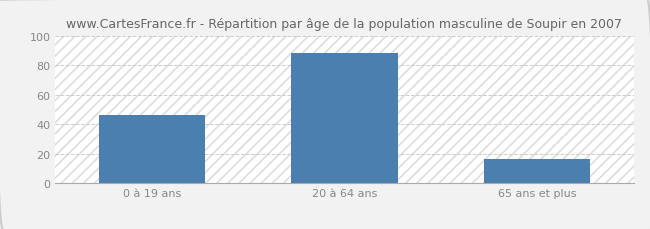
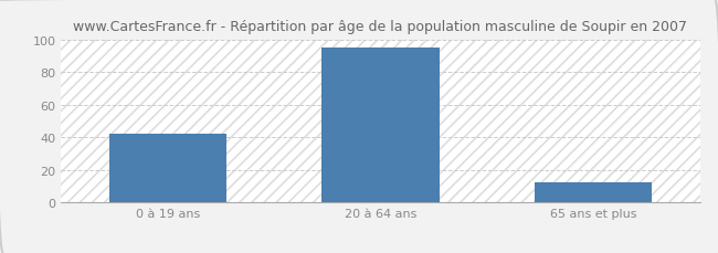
0 à 19 ans: 46 -> 42
20 à 64 ans: 88 -> 95
65 ans et plus: 16 -> 12
